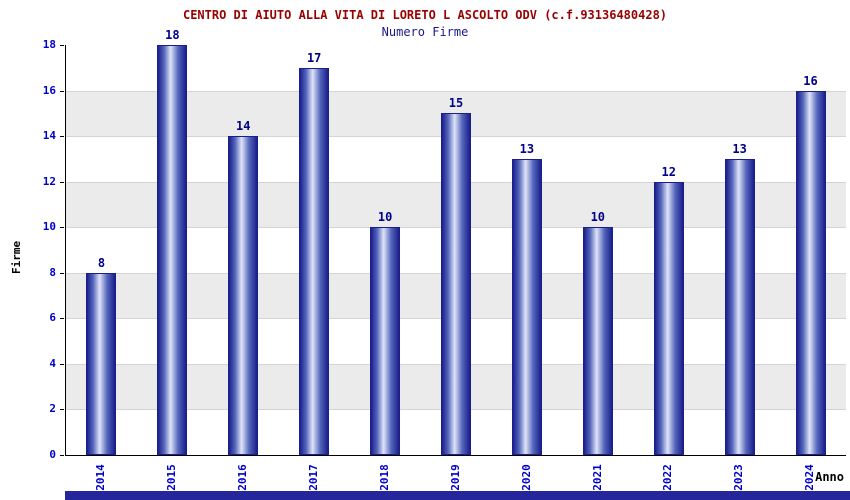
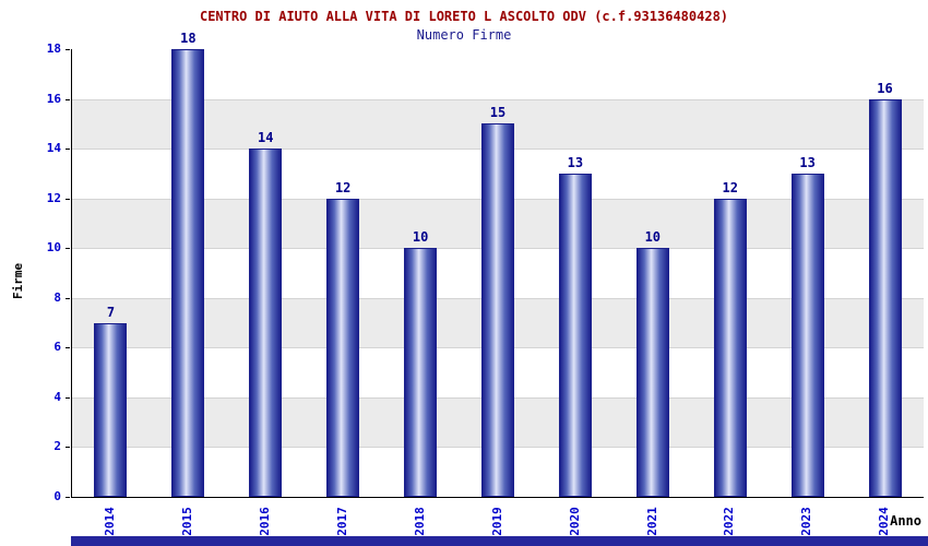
2014: 8 -> 7
2017: 17 -> 12
